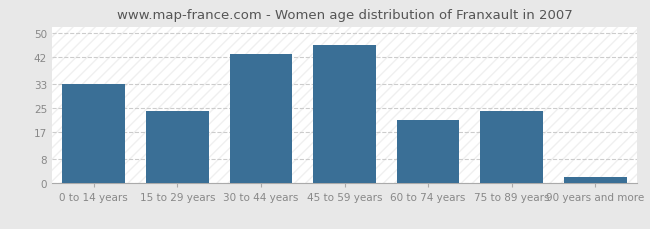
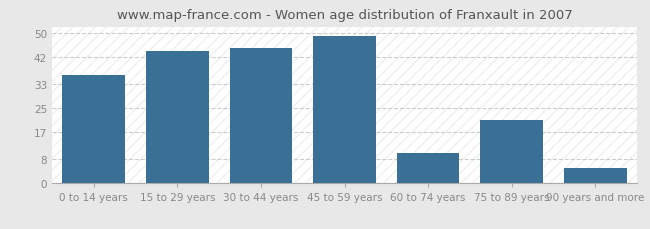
0 to 14 years: 33 -> 36
15 to 29 years: 24 -> 44
30 to 44 years: 43 -> 45
45 to 59 years: 46 -> 49
60 to 74 years: 21 -> 10
75 to 89 years: 24 -> 21
90 years and more: 2 -> 5
